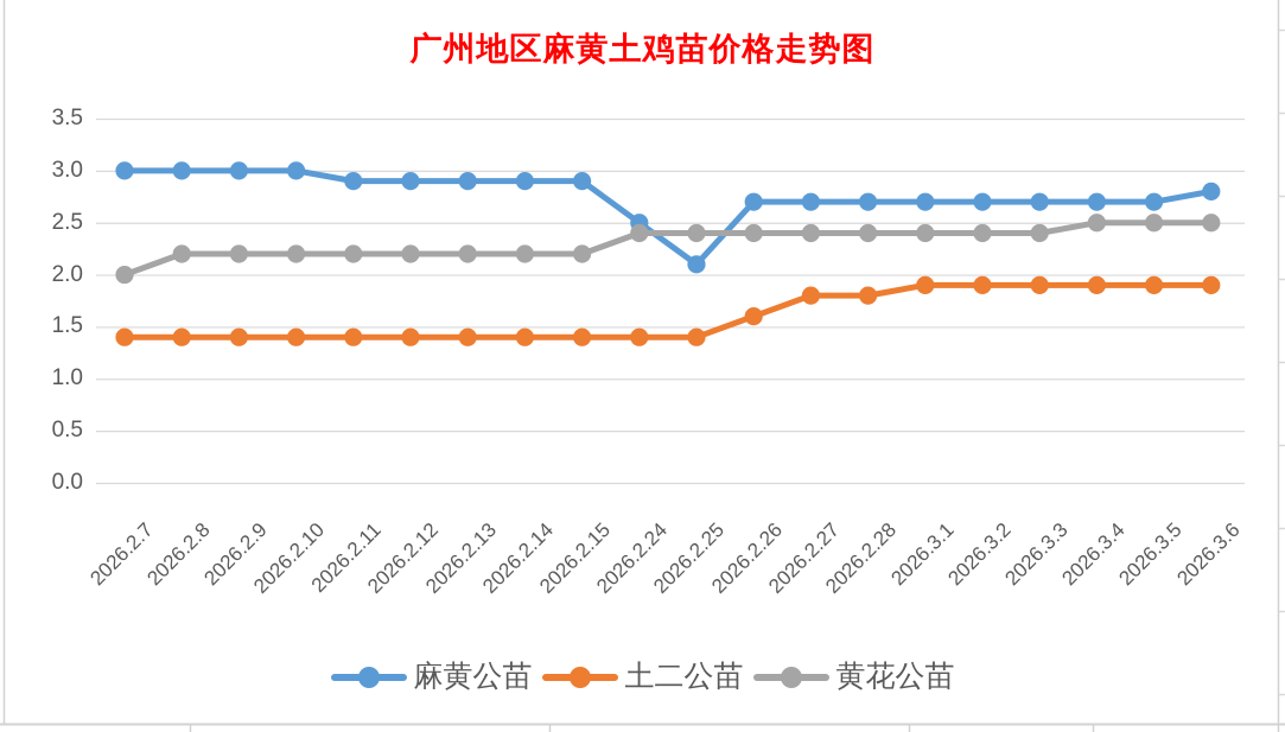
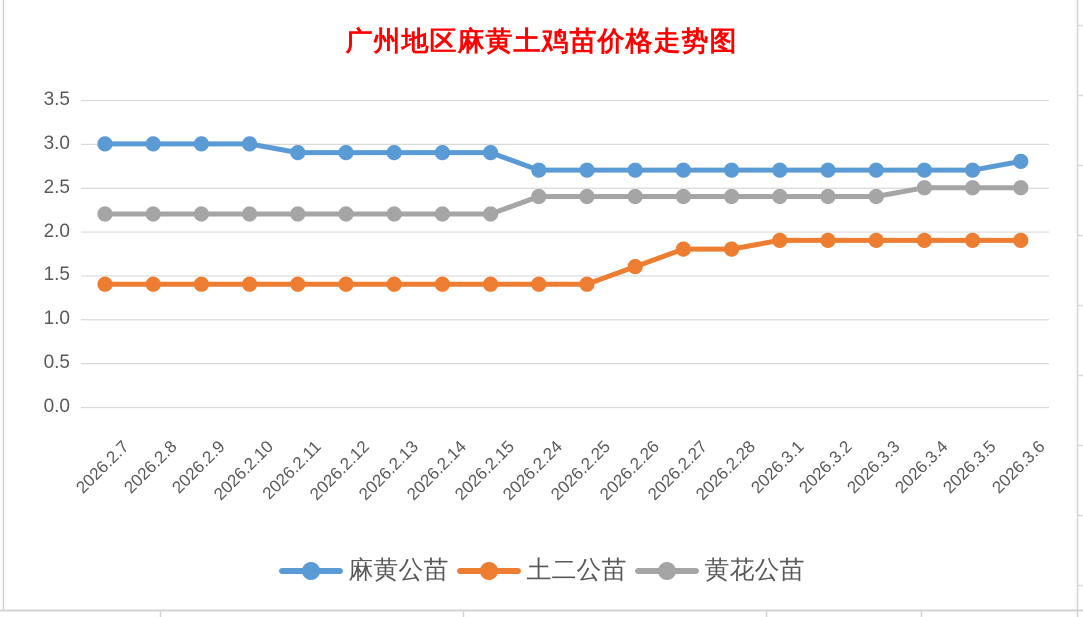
黄花公苗/2026.2.7: 2.0 -> 2.2
麻黄公苗/2026.2.24: 2.5 -> 2.7
麻黄公苗/2026.2.25: 2.1 -> 2.7
